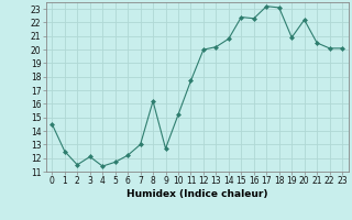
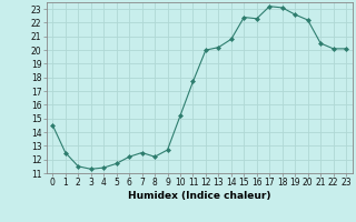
3: 12.1 -> 11.3
7: 13.0 -> 12.5
8: 16.2 -> 12.2
19: 20.9 -> 22.6
